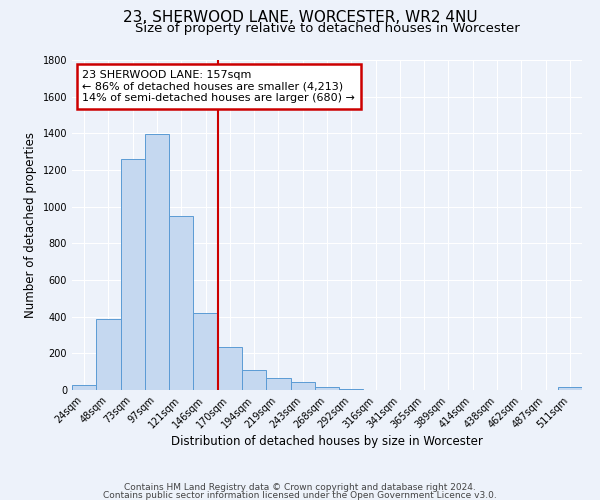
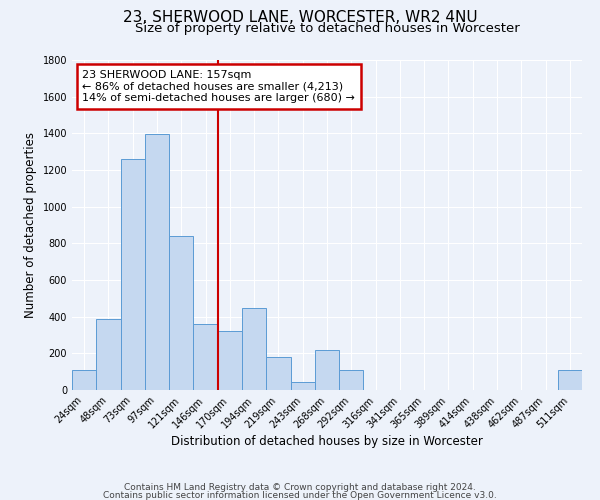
24sqm: 20 -> 110
121sqm: 950 -> 840
146sqm: 420 -> 360
170sqm: 240 -> 320
194sqm: 110 -> 450
219sqm: 60 -> 180
268sqm: 20 -> 220
292sqm: 0 -> 110
511sqm: 20 -> 110
